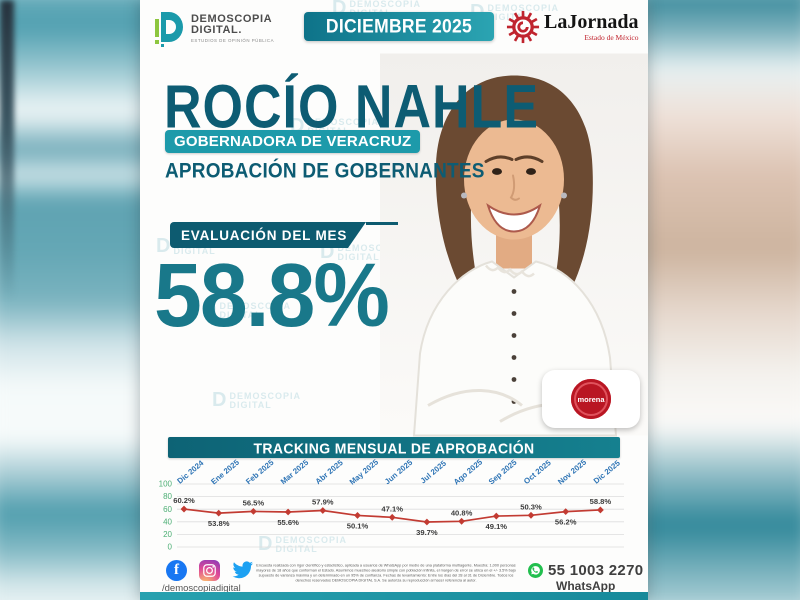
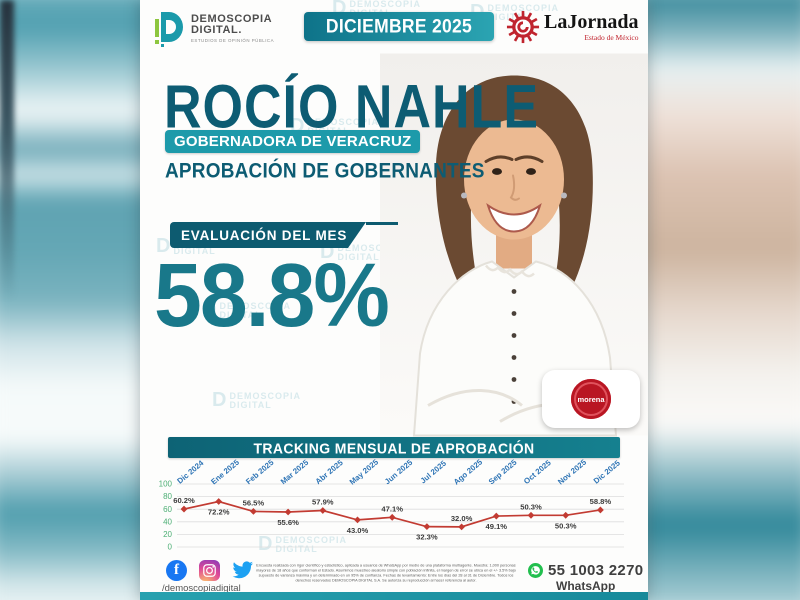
Ene 2025: 53.8% -> 72.2%
May 2025: 50.1% -> 43.0%
Jul 2025: 39.7% -> 32.3%
Ago 2025: 40.8% -> 32.0%
Nov 2025: 56.2% -> 50.3%
